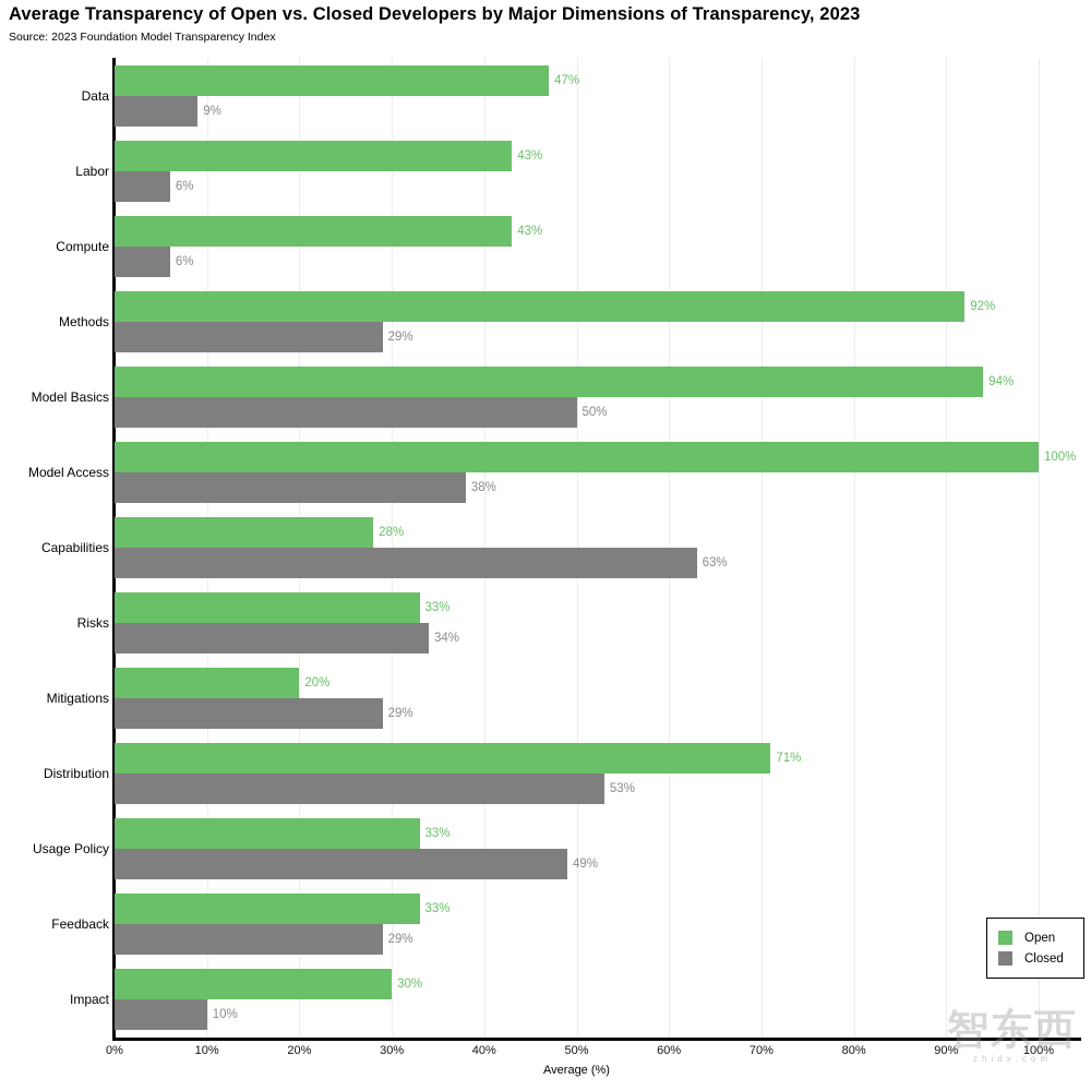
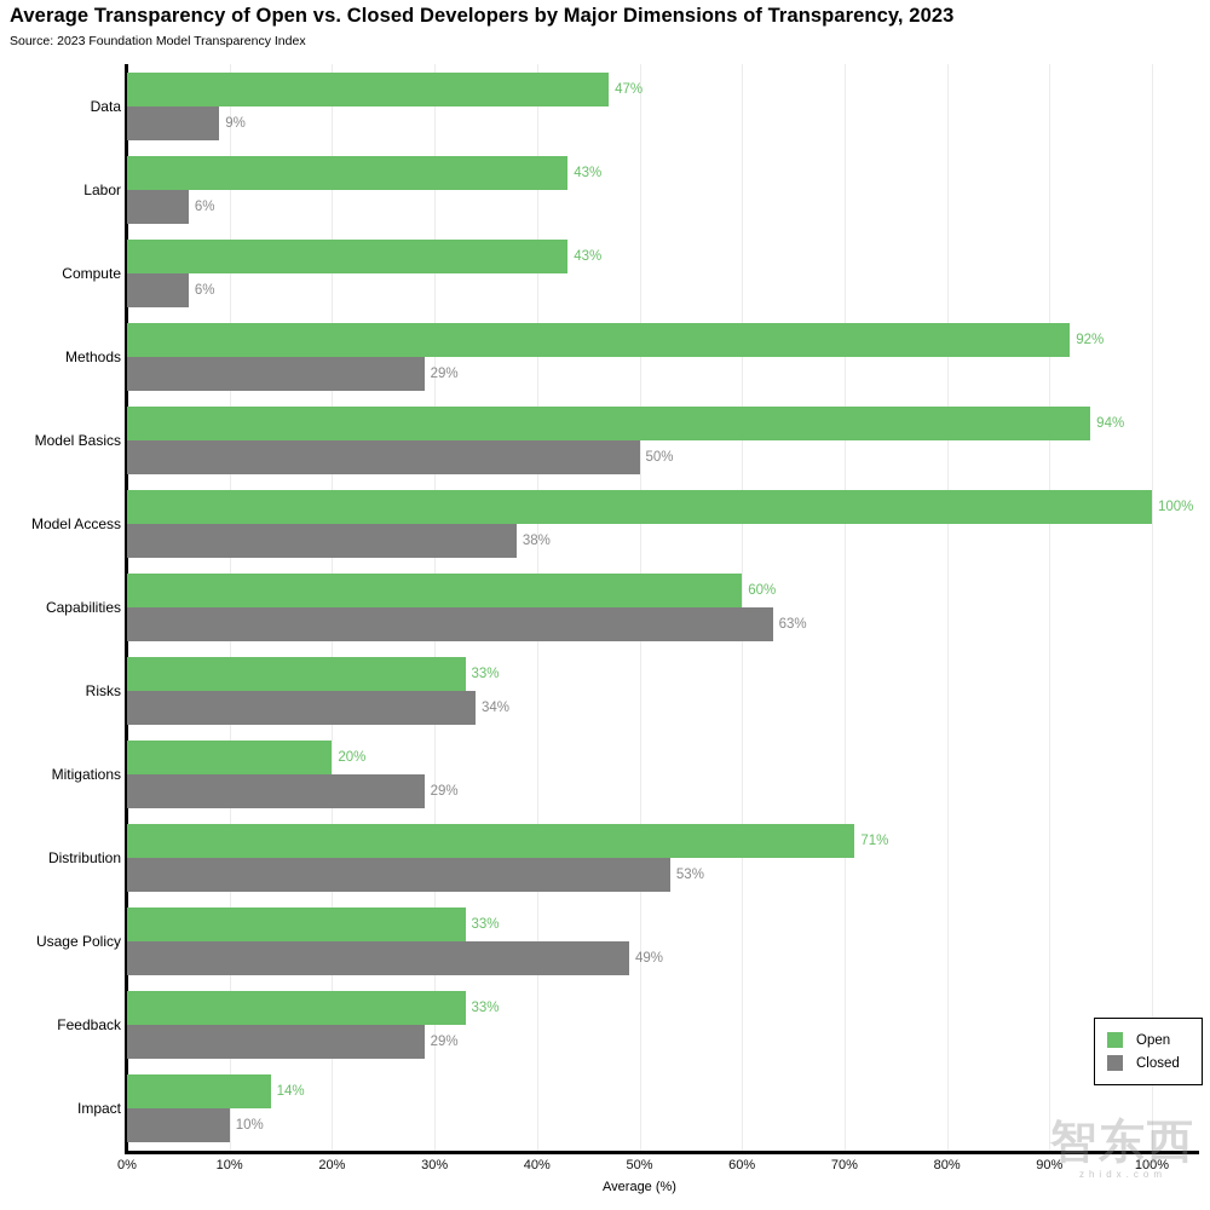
Open/Capabilities: 28% -> 60%
Open/Impact: 30% -> 14%
